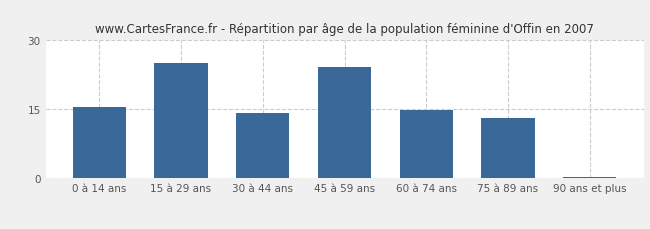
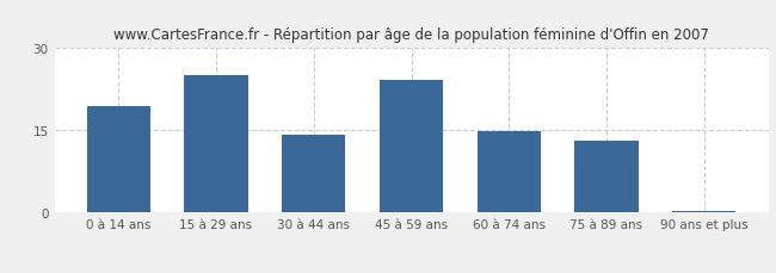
0 à 14 ans: 15.5 -> 19.5
